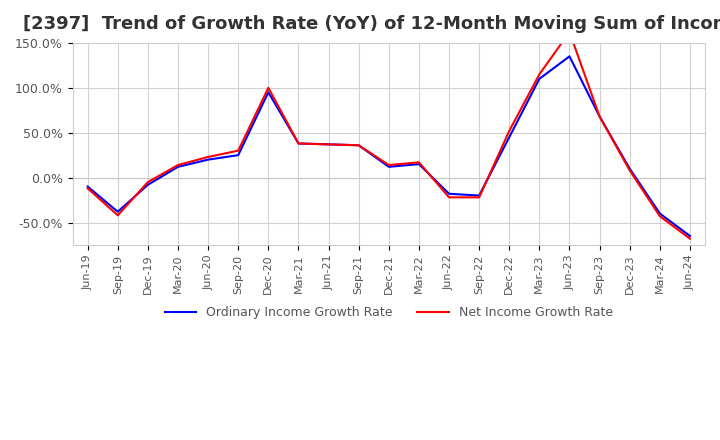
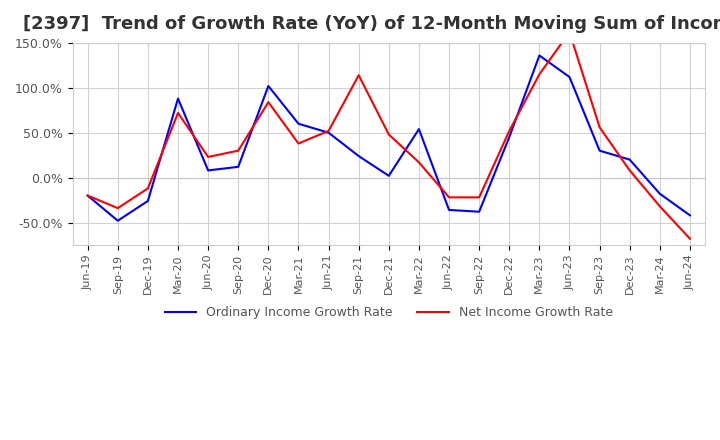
Ordinary Income Growth Rate/Jun-19: -10% -> -20%
Net Income Growth Rate/Jun-19: -12% -> -20%
Ordinary Income Growth Rate/Sep-19: -38% -> -48%
Net Income Growth Rate/Sep-19: -42% -> -34%
Ordinary Income Growth Rate/Dec-19: -8% -> -26%
Net Income Growth Rate/Dec-19: -5% -> -12%
Ordinary Income Growth Rate/Mar-20: 12% -> 88%
Net Income Growth Rate/Mar-20: 14% -> 72%
Ordinary Income Growth Rate/Jun-20: 20% -> 8%
Ordinary Income Growth Rate/Sep-20: 25% -> 12%
Ordinary Income Growth Rate/Dec-20: 95% -> 102%
Net Income Growth Rate/Dec-20: 100% -> 84%
Ordinary Income Growth Rate/Mar-21: 38% -> 60%
Ordinary Income Growth Rate/Jun-21: 37% -> 50%
Net Income Growth Rate/Jun-21: 37% -> 52%
Ordinary Income Growth Rate/Sep-21: 36% -> 24%
Net Income Growth Rate/Sep-21: 36% -> 114%
Ordinary Income Growth Rate/Dec-21: 12% -> 2%
Net Income Growth Rate/Dec-21: 14% -> 48%
Ordinary Income Growth Rate/Mar-22: 15% -> 54%
Ordinary Income Growth Rate/Jun-22: -18% -> -36%
Ordinary Income Growth Rate/Sep-22: -20% -> -38%
Ordinary Income Growth Rate/Mar-23: 110% -> 136%
Ordinary Income Growth Rate/Jun-23: 135% -> 112%
Ordinary Income Growth Rate/Sep-23: 68% -> 30%
Net Income Growth Rate/Sep-23: 68% -> 56%
Ordinary Income Growth Rate/Dec-23: 10% -> 20%
Ordinary Income Growth Rate/Mar-24: -40% -> -18%
Net Income Growth Rate/Mar-24: -43% -> -32%
Ordinary Income Growth Rate/Jun-24: -65% -> -42%
